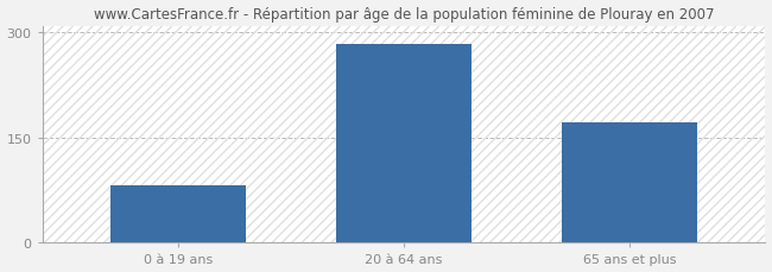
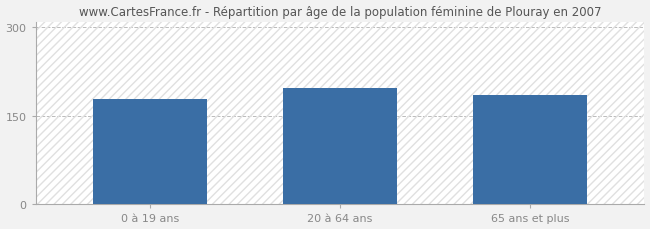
0 à 19 ans: 82 -> 178
20 à 64 ans: 283 -> 198
65 ans et plus: 172 -> 186
